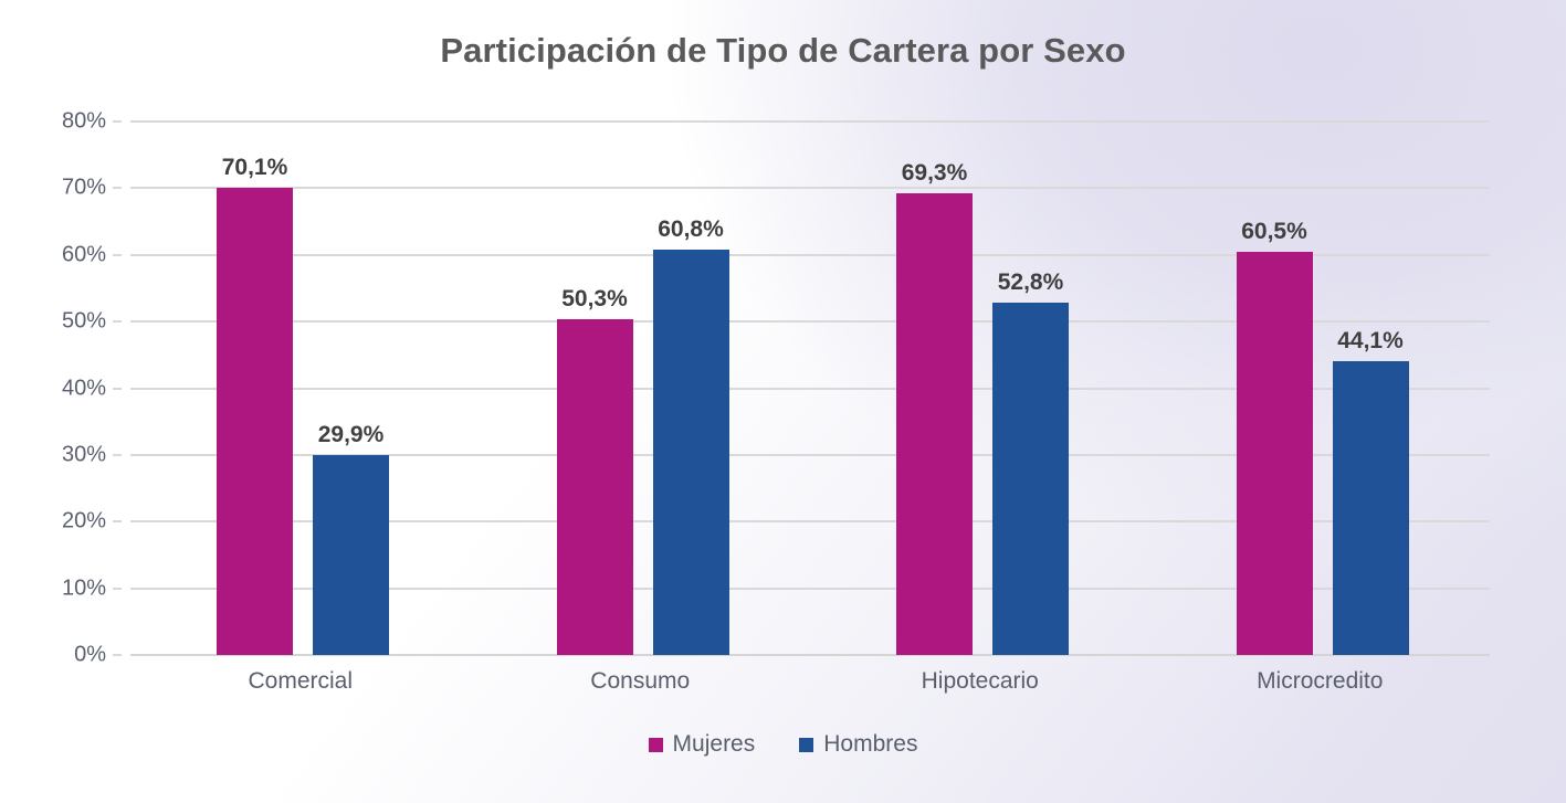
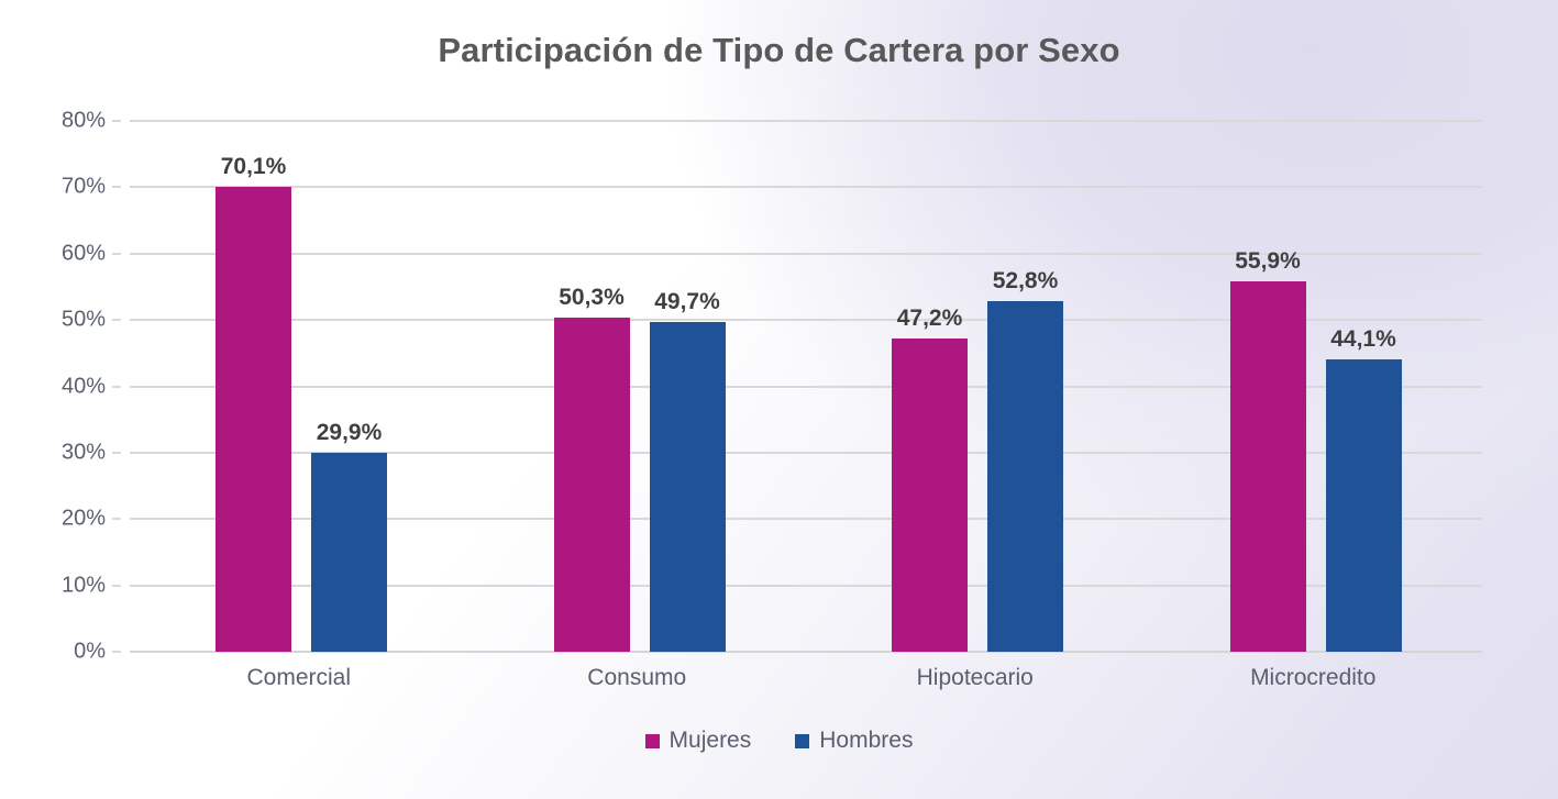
Hombres/Consumo: 60,8% -> 49,7%
Mujeres/Hipotecario: 69,3% -> 47,2%
Mujeres/Microcredito: 60,5% -> 55,9%
